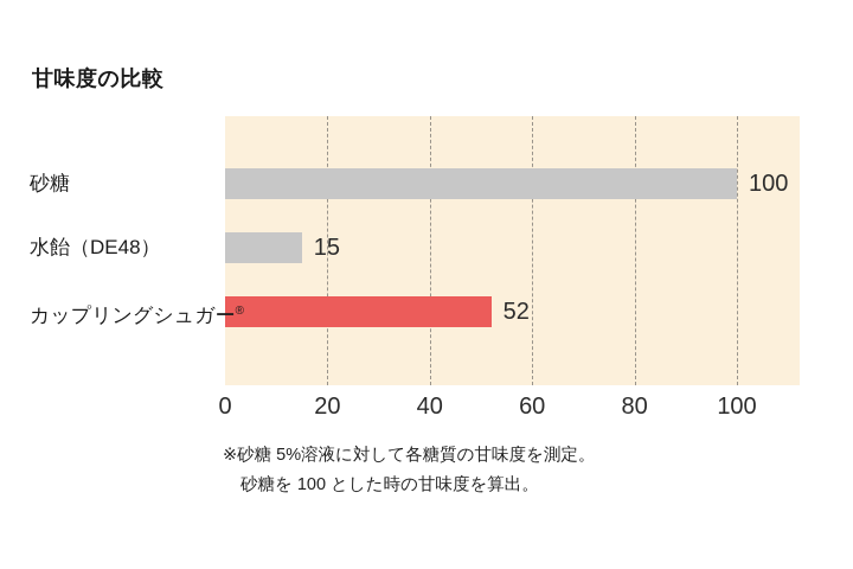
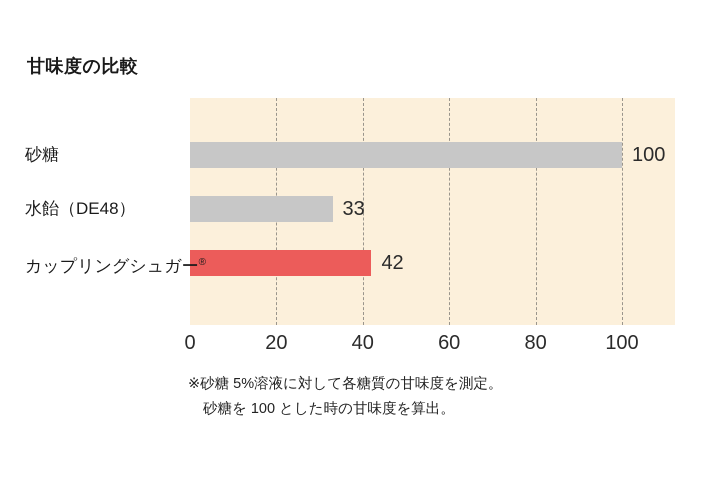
水飴（DE48）: 15 -> 33
カップリングシュガー®: 52 -> 42
